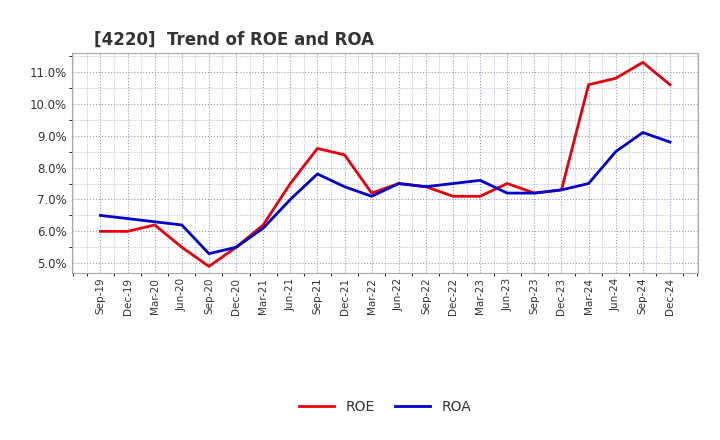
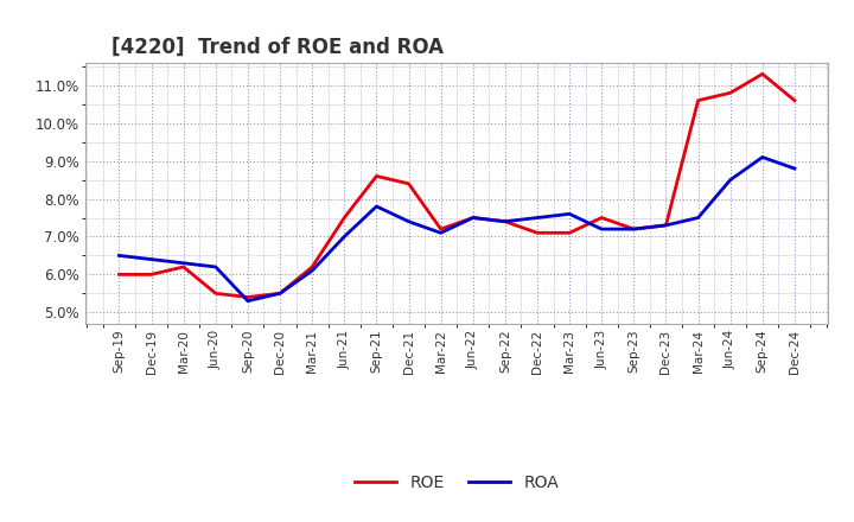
ROE/Sep-20: 4.9% -> 5.4%
